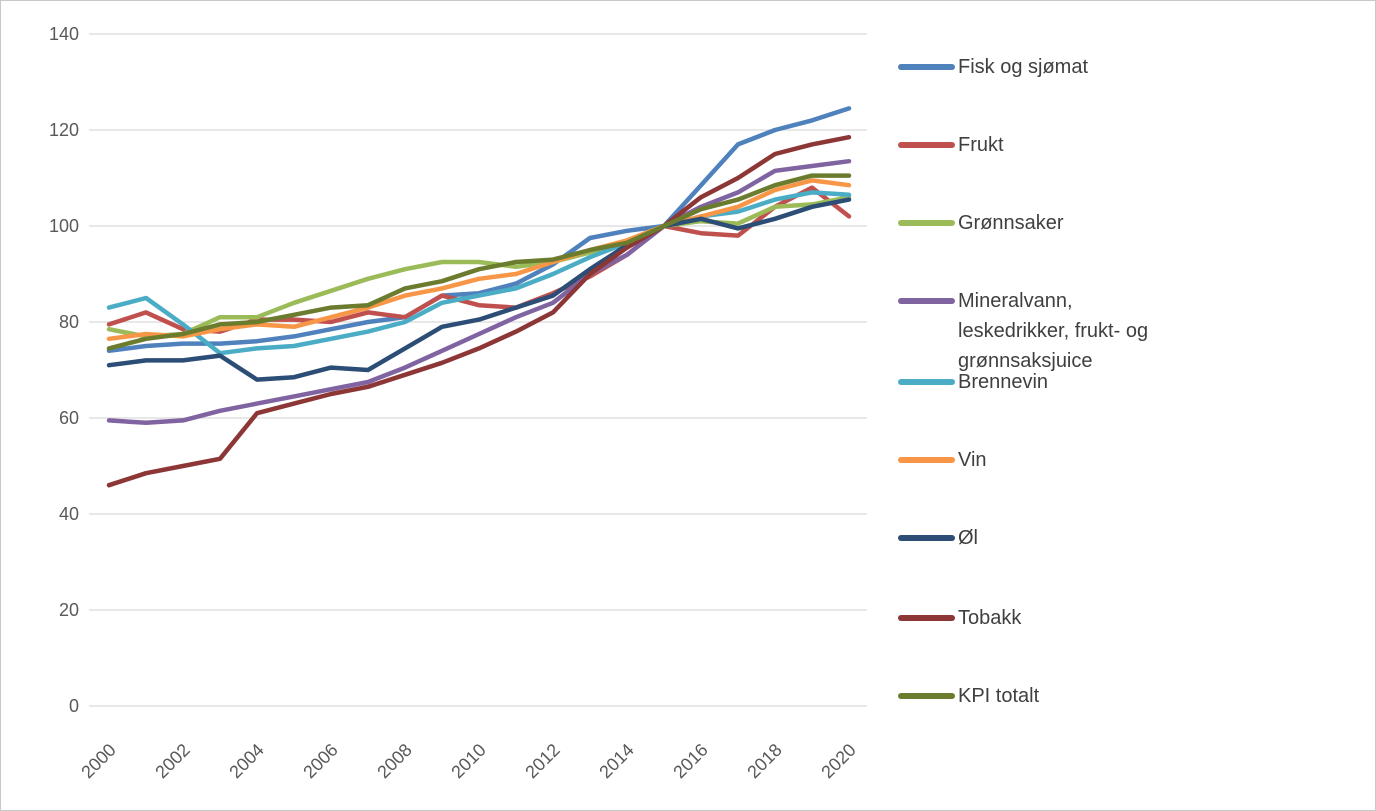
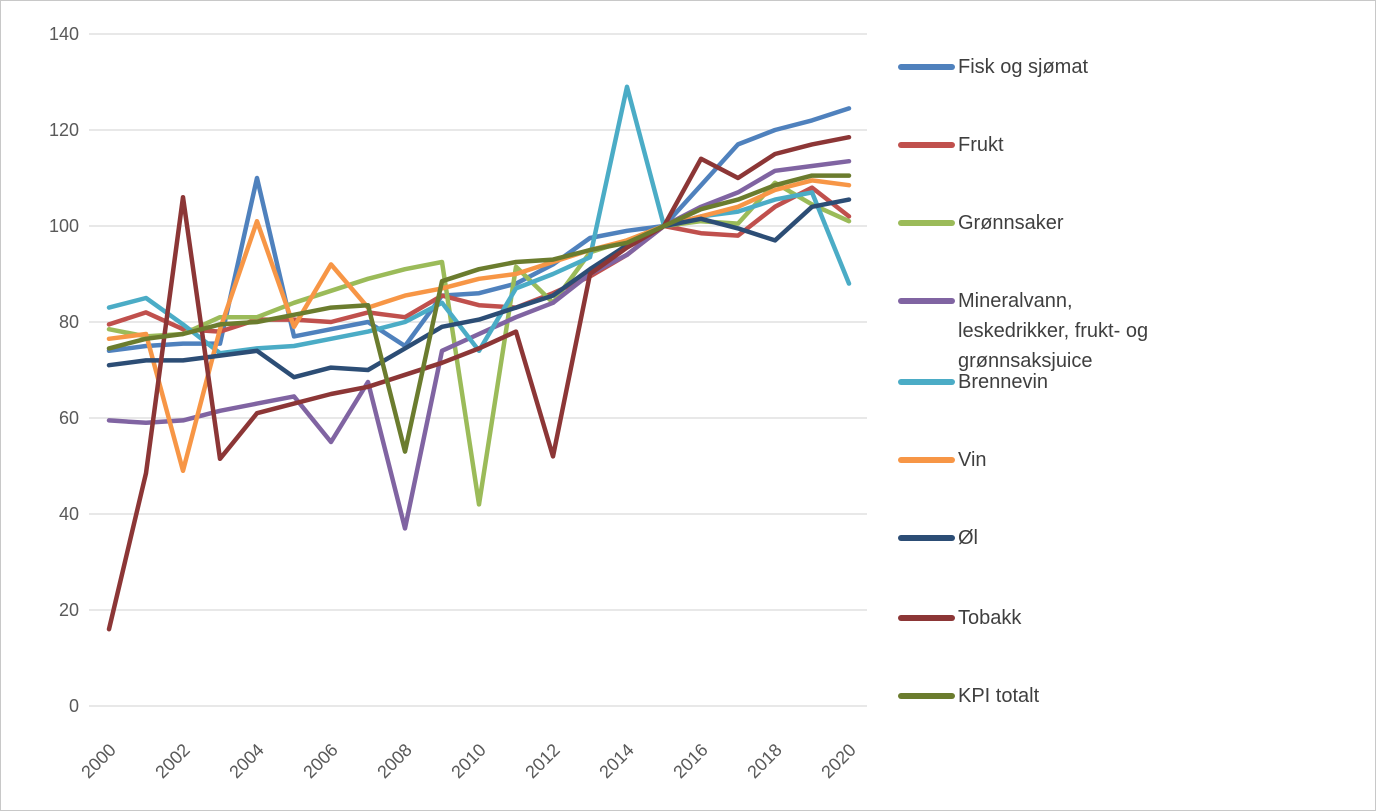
Tobakk/2000: 46 -> 16
Vin/2002: 77 -> 49
Tobakk/2002: 50 -> 106
Fisk og sjømat/2004: 76 -> 110
Vin/2004: 80 -> 101
Øl/2004: 68 -> 74
Mineralvann, leskedrikker, frukt- og grønnsaksjuice/2006: 66 -> 55
Vin/2006: 81 -> 92
Fisk og sjømat/2008: 81 -> 75
Mineralvann, leskedrikker, frukt- og grønnsaksjuice/2008: 70 -> 37
KPI totalt/2008: 87 -> 53
Grønnsaker/2010: 92 -> 42
Brennevin/2010: 86 -> 74
Grønnsaker/2012: 92 -> 84
Tobakk/2012: 82 -> 52
Brennevin/2014: 96 -> 129
Tobakk/2016: 106 -> 114
Grønnsaker/2018: 104 -> 109
Øl/2018: 102 -> 97
Grønnsaker/2020: 106 -> 101
Brennevin/2020: 106 -> 88
